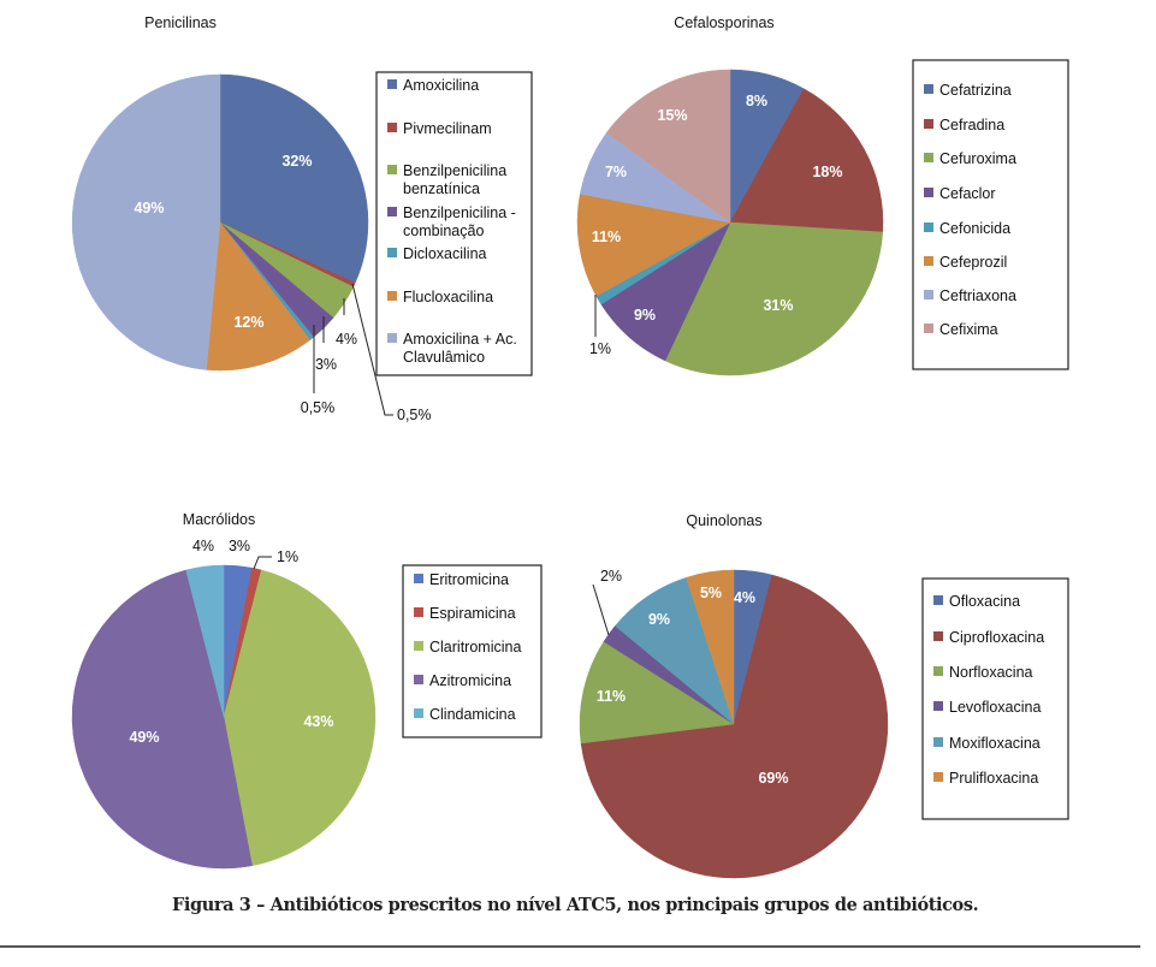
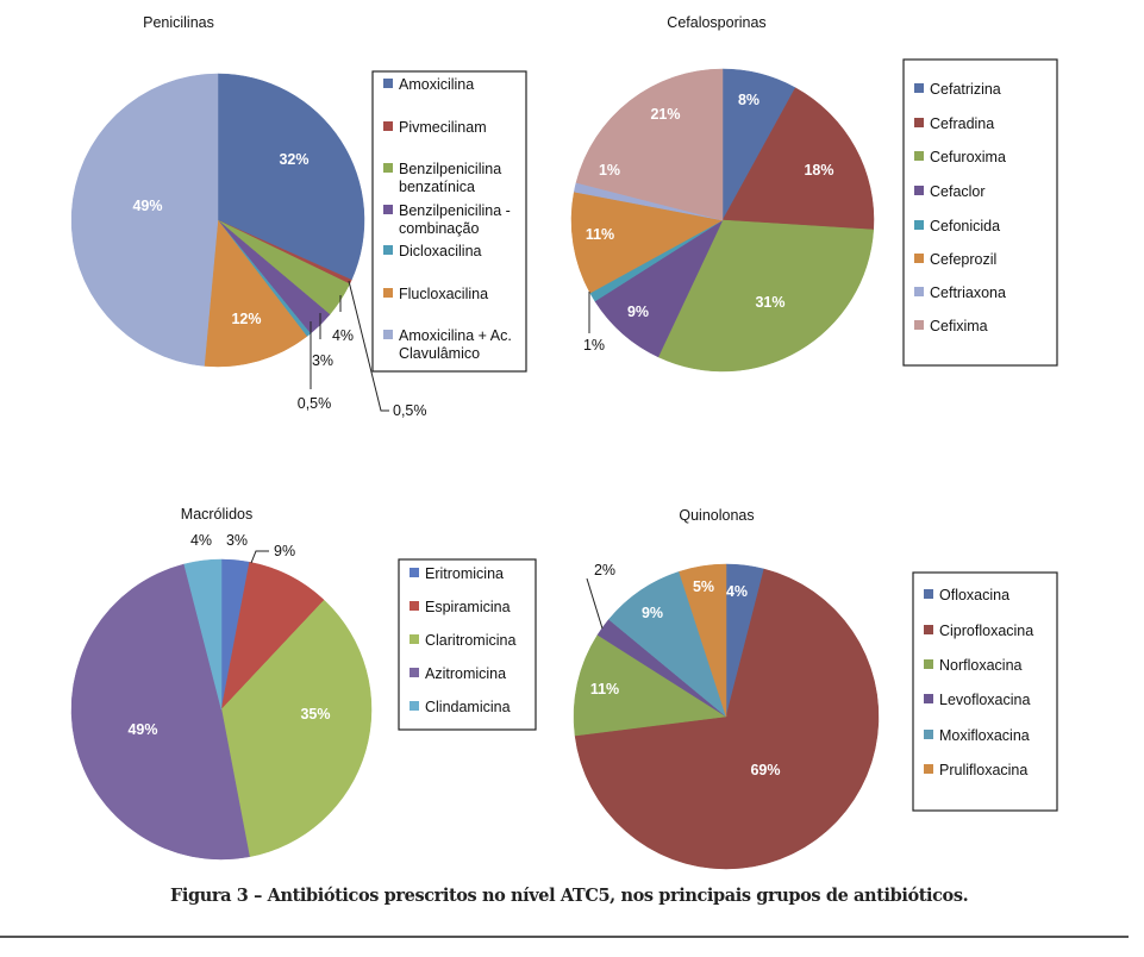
Cefalosporinas/Ceftriaxona: 7% -> 1%
Cefalosporinas/Cefixima: 15% -> 21%
Macrólidos/Espiramicina: 1% -> 9%
Macrólidos/Claritromicina: 43% -> 35%
